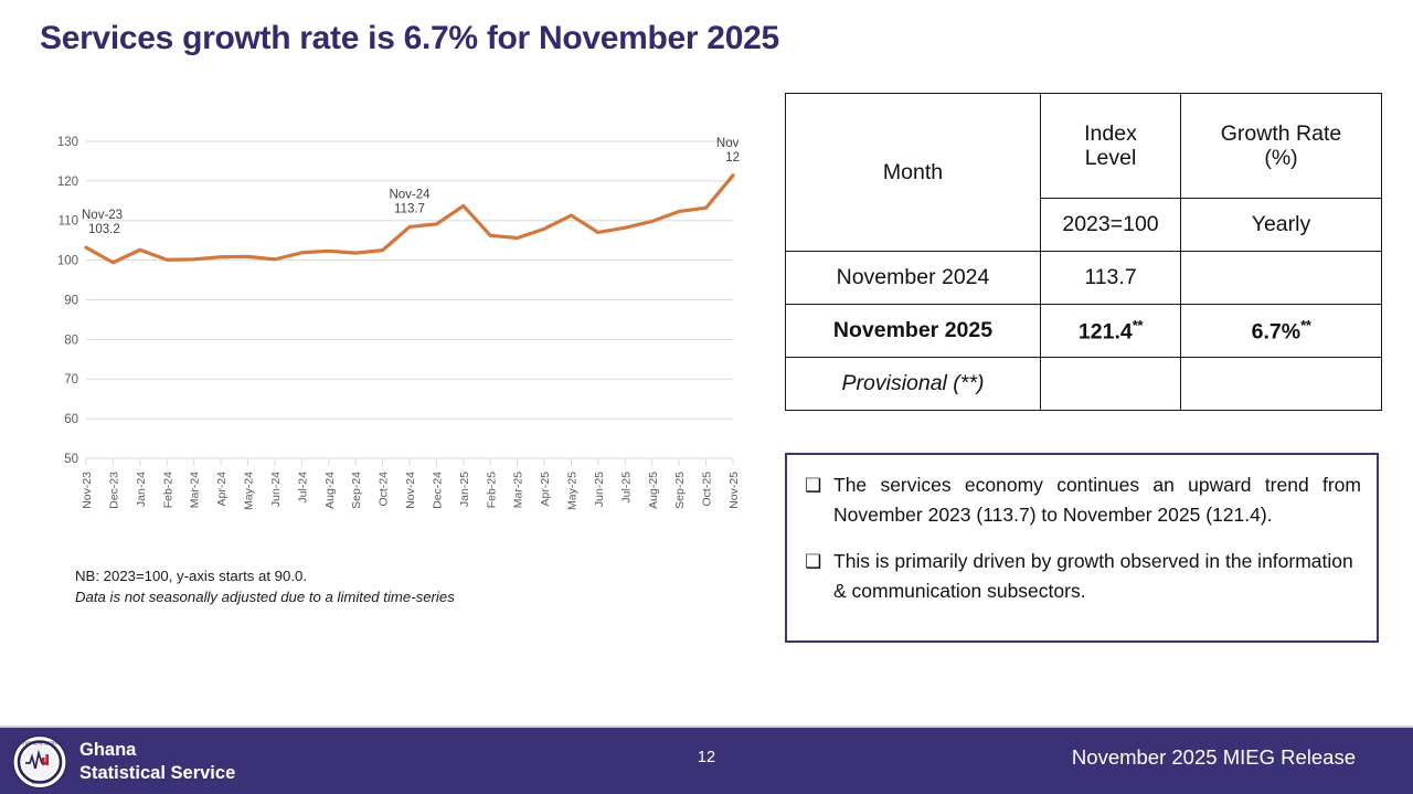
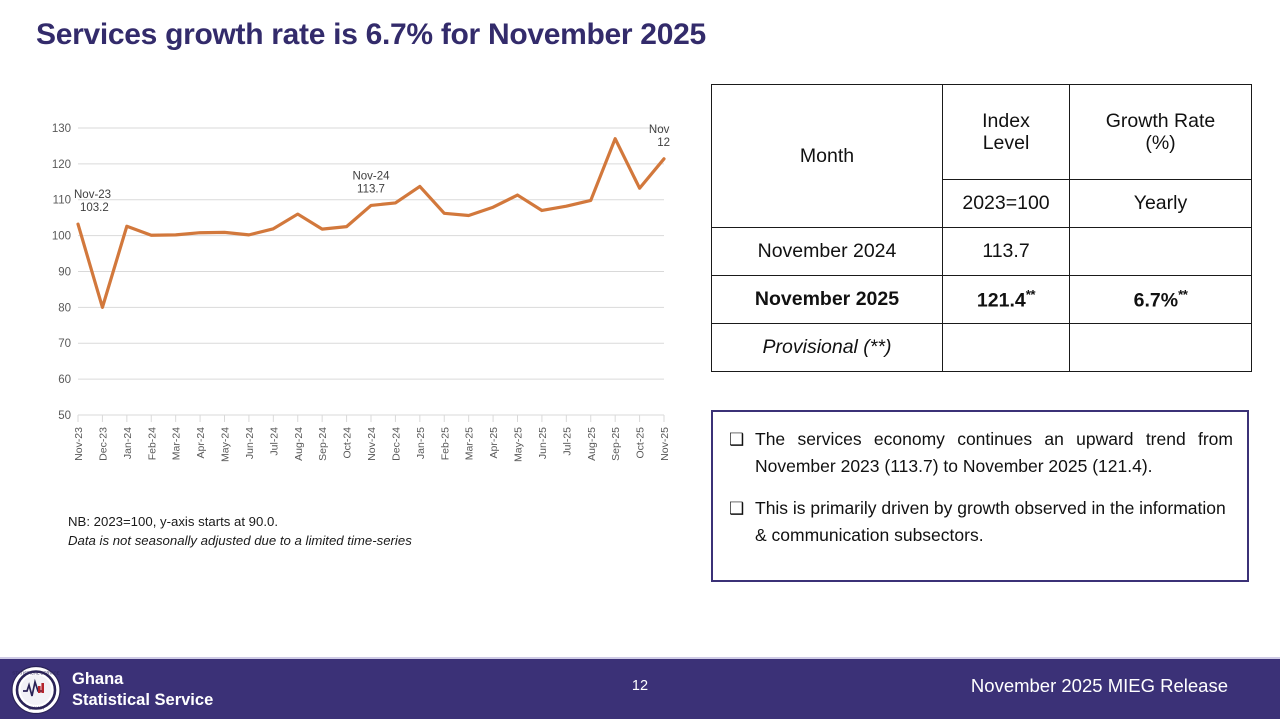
Dec-23: 99 -> 80
Aug-24: 102 -> 106
Sep-25: 112 -> 127
